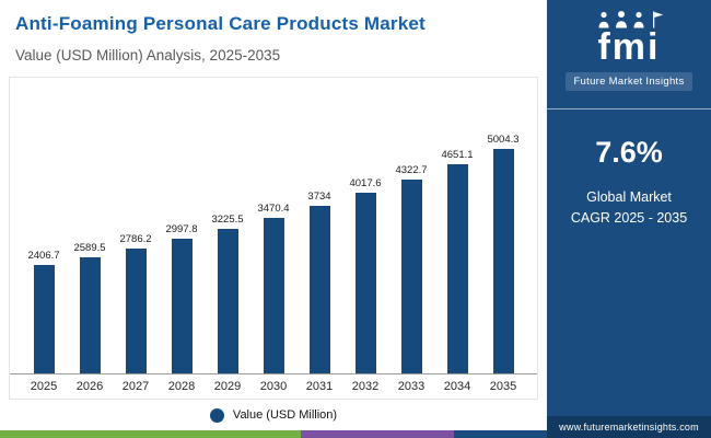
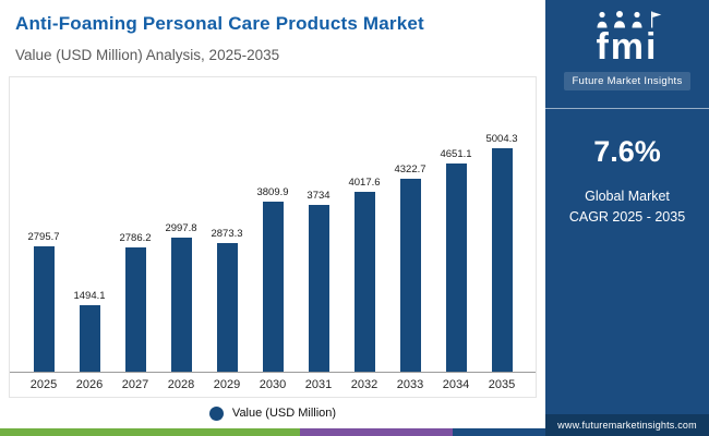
2025: 2406.7 -> 2795.7
2026: 2589.5 -> 1494.1
2029: 3225.5 -> 2873.3
2030: 3470.4 -> 3809.9
